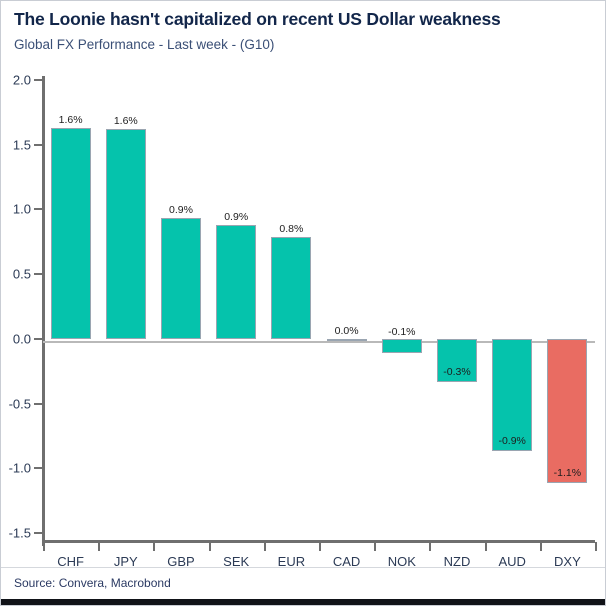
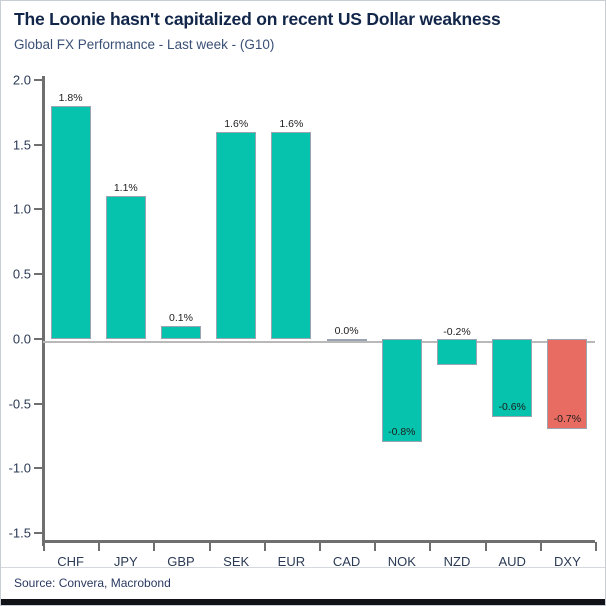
CHF: 1.6% -> 1.8%
JPY: 1.6% -> 1.1%
GBP: 0.9% -> 0.1%
SEK: 0.9% -> 1.6%
EUR: 0.8% -> 1.6%
NOK: -0.1% -> -0.8%
NZD: -0.3% -> -0.2%
AUD: -0.9% -> -0.6%
DXY: -1.1% -> -0.7%
